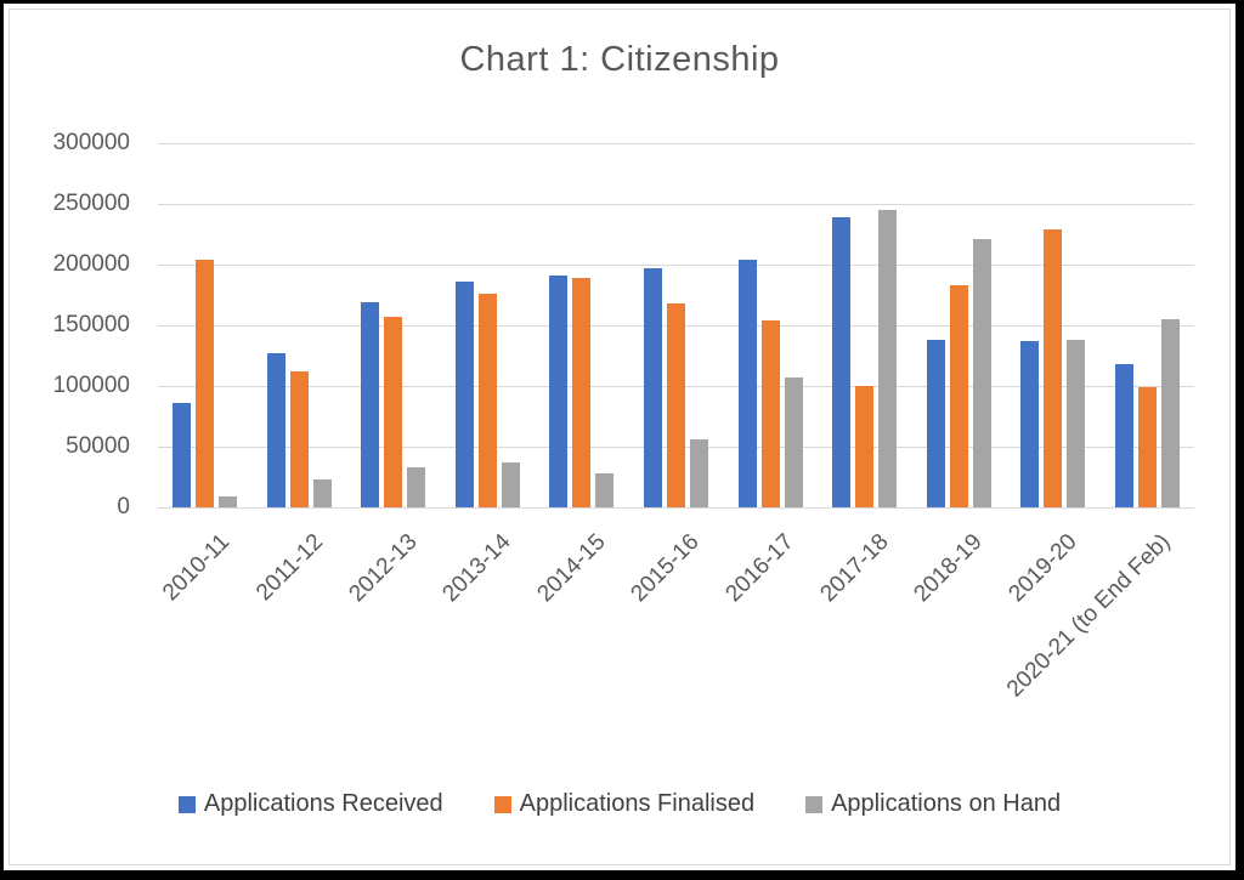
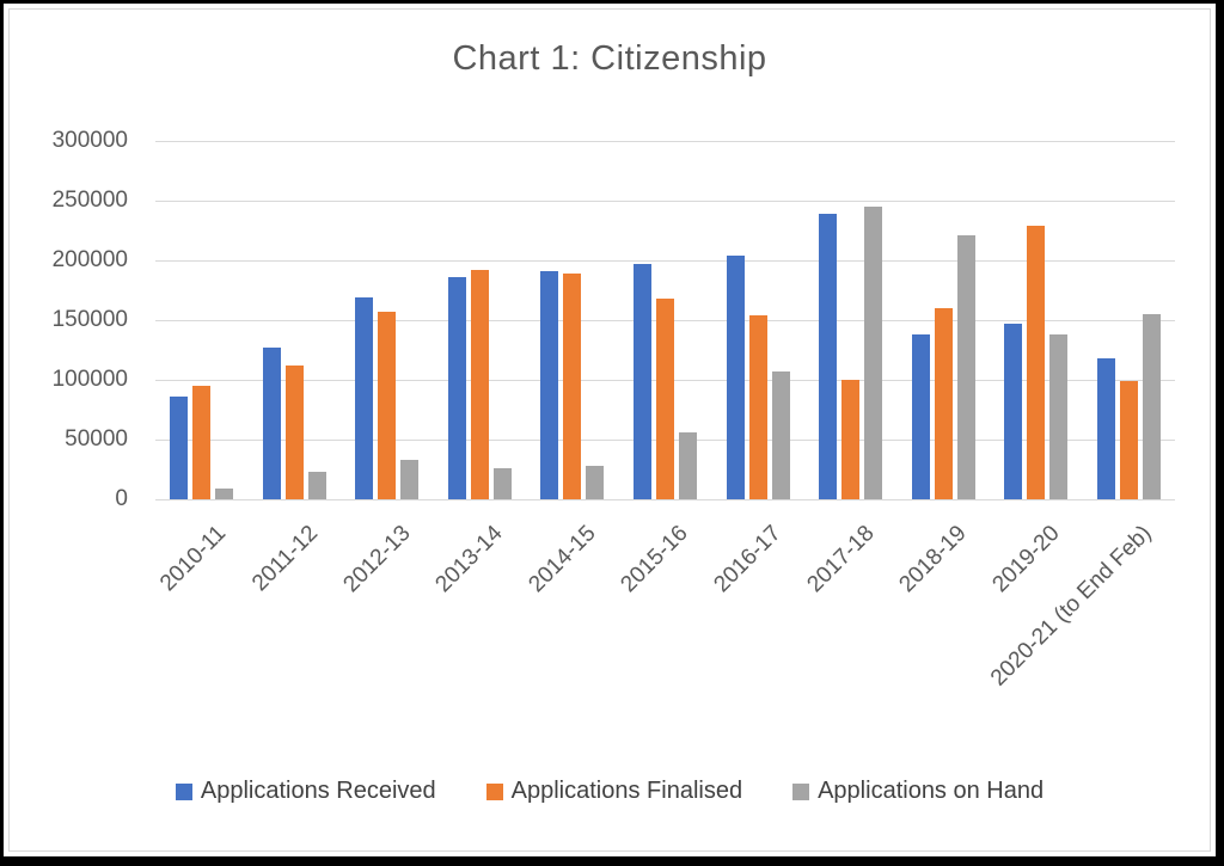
Applications Finalised/2010-11: 204000 -> 95000
Applications Finalised/2013-14: 176000 -> 192000
Applications on Hand/2013-14: 37000 -> 26000
Applications Finalised/2018-19: 183000 -> 160000
Applications Received/2019-20: 137000 -> 147000
